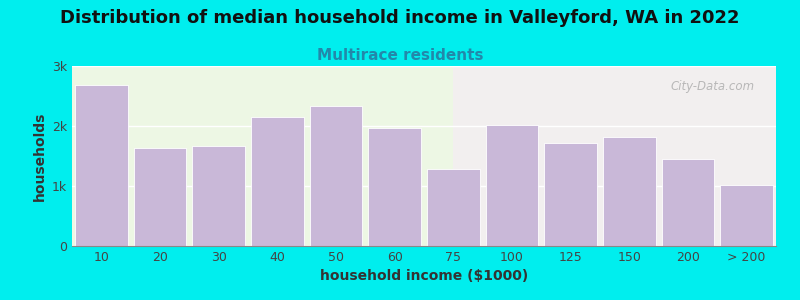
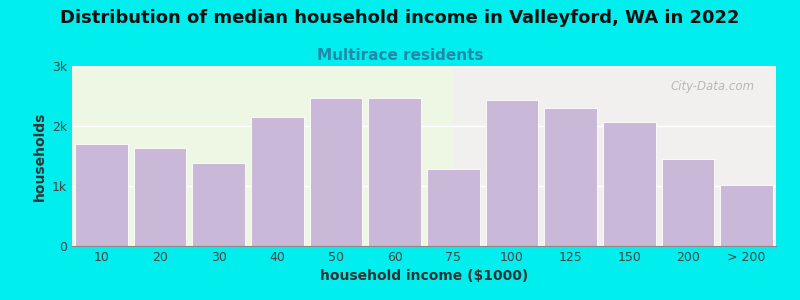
10: 2.68k -> 1.70k
30: 1.66k -> 1.39k
50: 2.34k -> 2.47k
60: 1.96k -> 2.46k
100: 2.02k -> 2.43k
125: 1.72k -> 2.30k
150: 1.82k -> 2.06k
